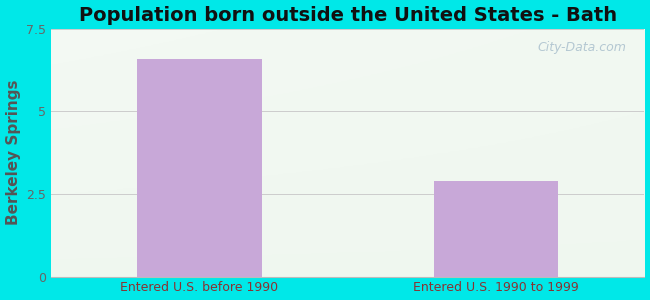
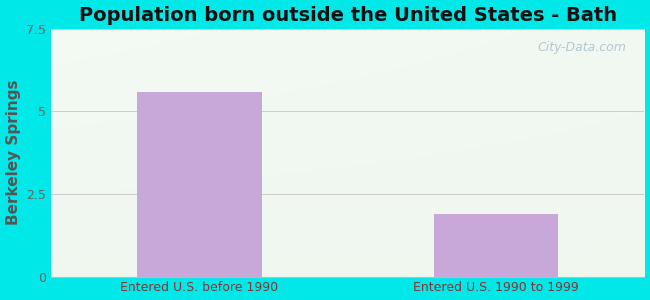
Entered U.S. before 1990: 6.6 -> 5.6
Entered U.S. 1990 to 1999: 2.9 -> 1.9
